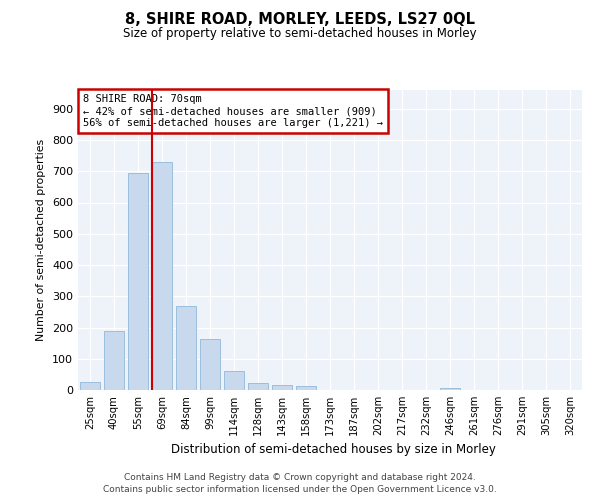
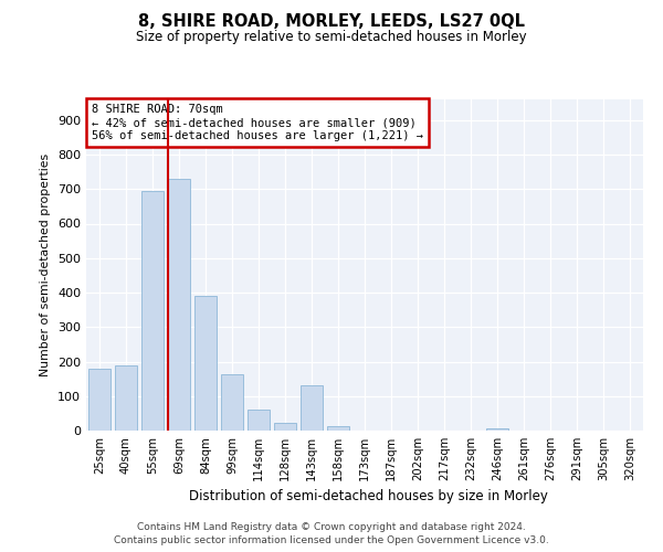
25sqm: 25 -> 180
84sqm: 268 -> 390
143sqm: 15 -> 130
